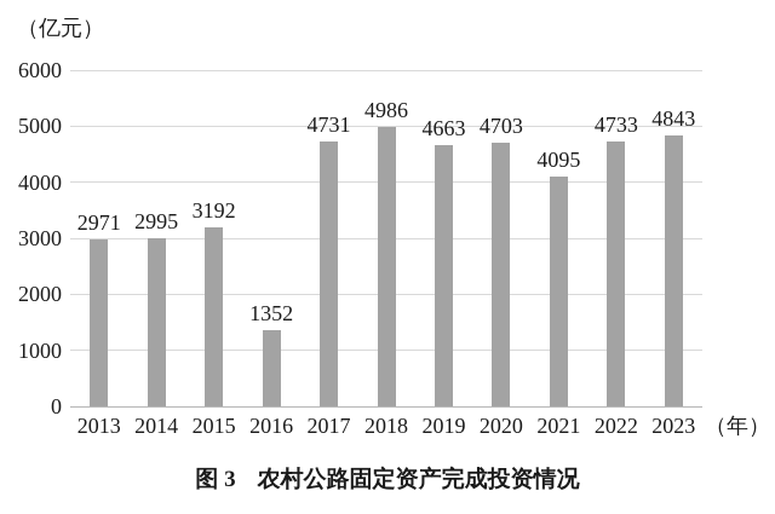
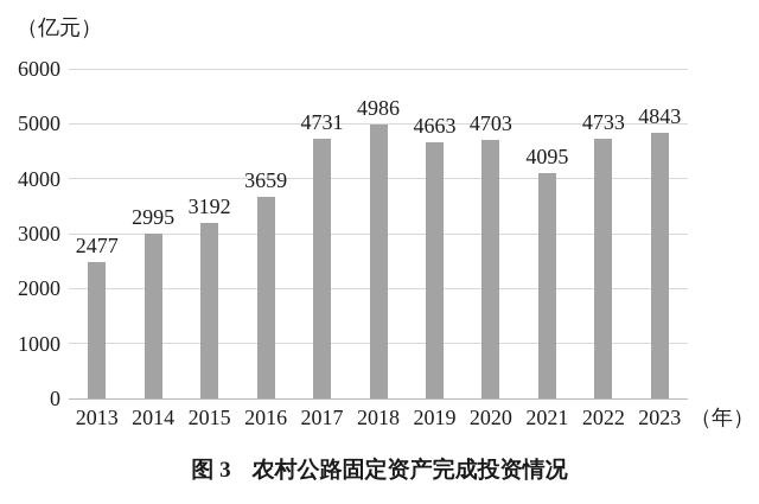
2013: 2971 -> 2477
2016: 1352 -> 3659
